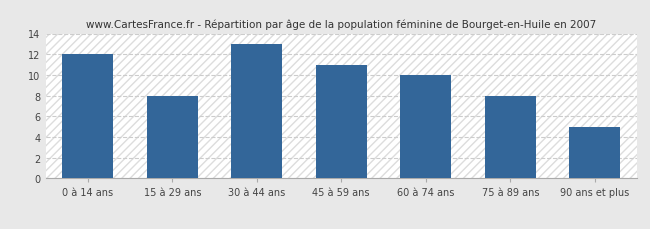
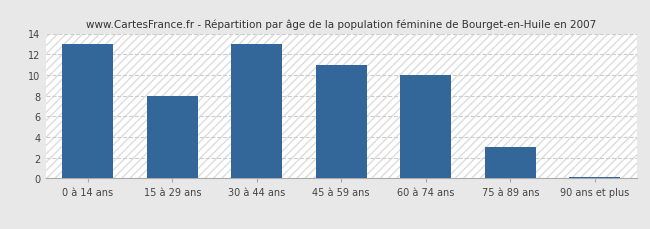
0 à 14 ans: 12.0 -> 13.0
75 à 89 ans: 8.0 -> 3.0
90 ans et plus: 5.0 -> 0.1
